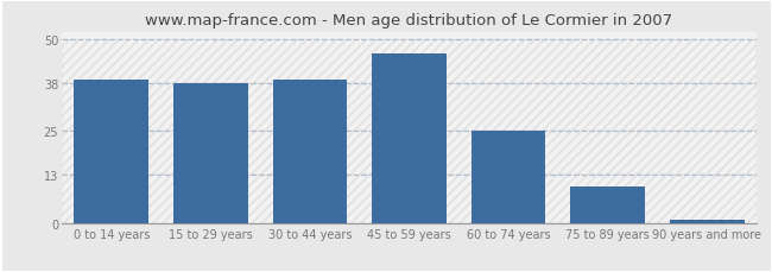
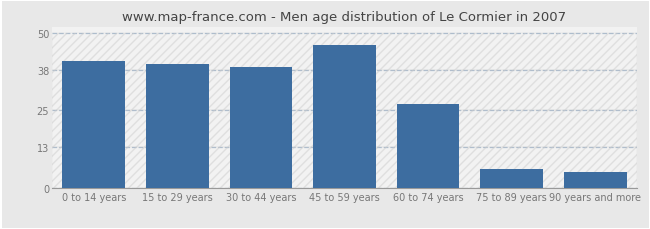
0 to 14 years: 39 -> 41
15 to 29 years: 38 -> 40
60 to 74 years: 25 -> 27
75 to 89 years: 10 -> 6
90 years and more: 1 -> 5
